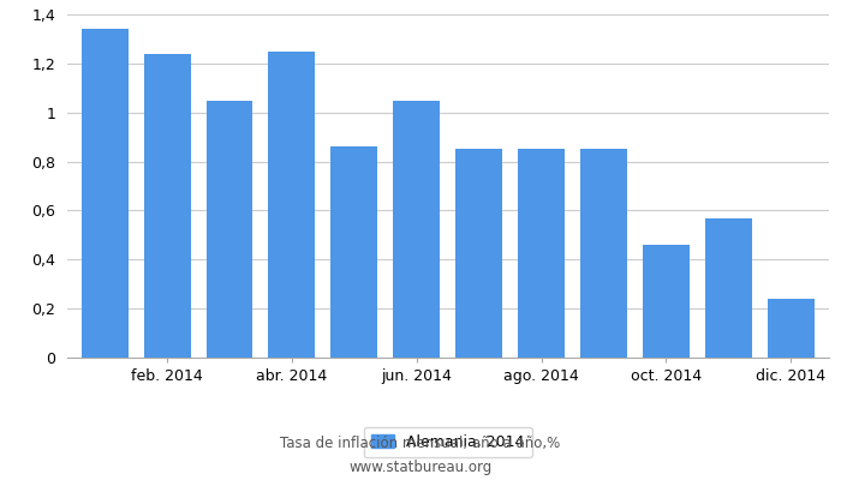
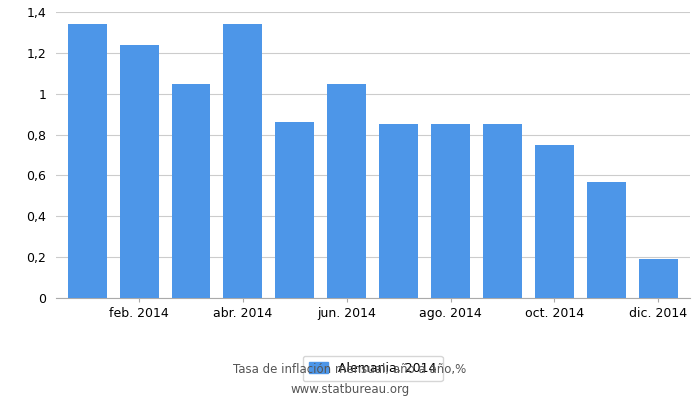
abr. 2014: 1,25 -> 1,34
oct. 2014: 0,46 -> 0,75
dic. 2014: 0,24 -> 0,19
